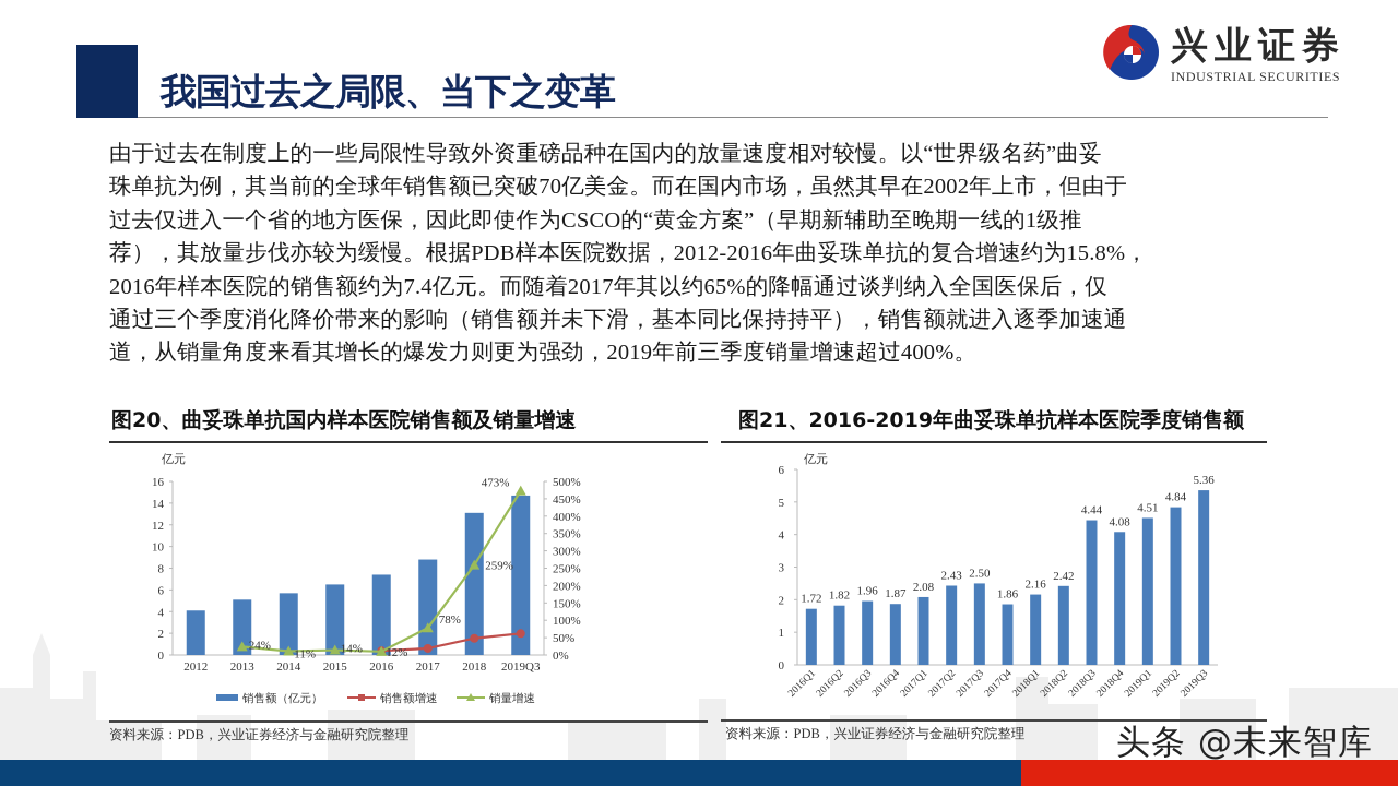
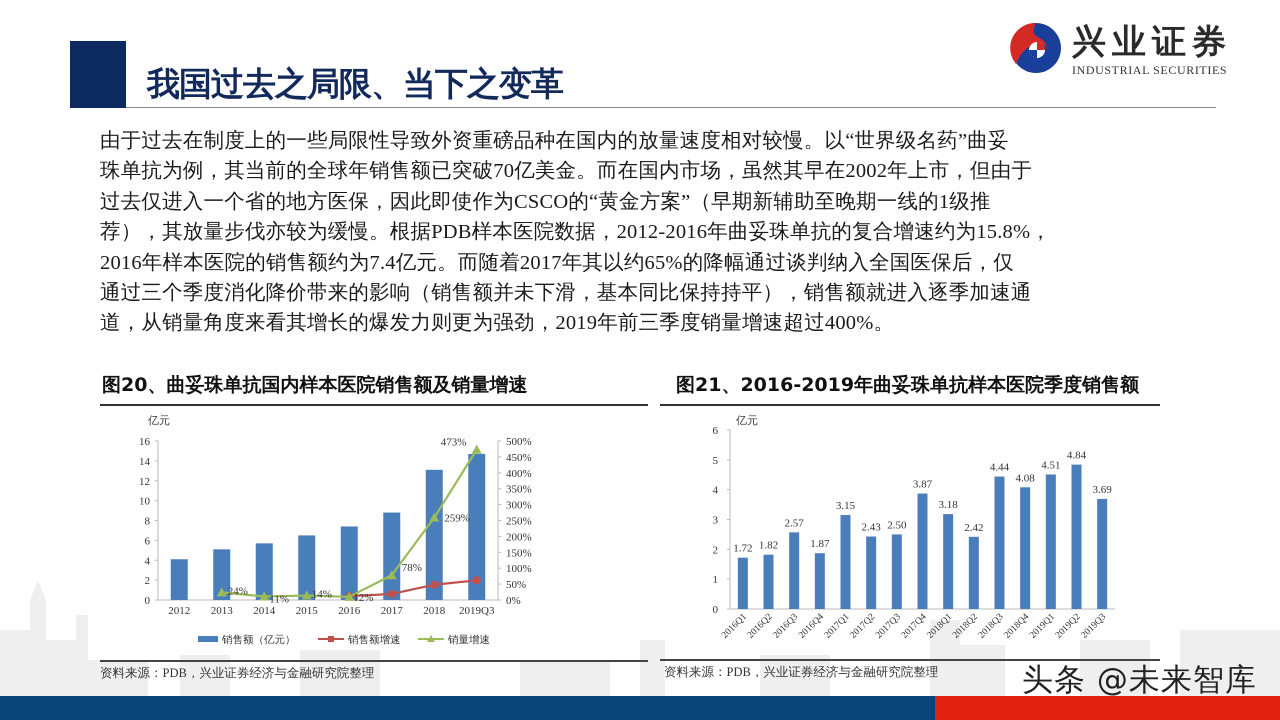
图21、2016-2019年曲妥珠单抗样本医院季度销售额/2016Q3: 1.96 -> 2.57
图21、2016-2019年曲妥珠单抗样本医院季度销售额/2017Q1: 2.08 -> 3.15
图21、2016-2019年曲妥珠单抗样本医院季度销售额/2017Q4: 1.86 -> 3.87
图21、2016-2019年曲妥珠单抗样本医院季度销售额/2018Q1: 2.16 -> 3.18
图21、2016-2019年曲妥珠单抗样本医院季度销售额/2019Q3: 5.36 -> 3.69
